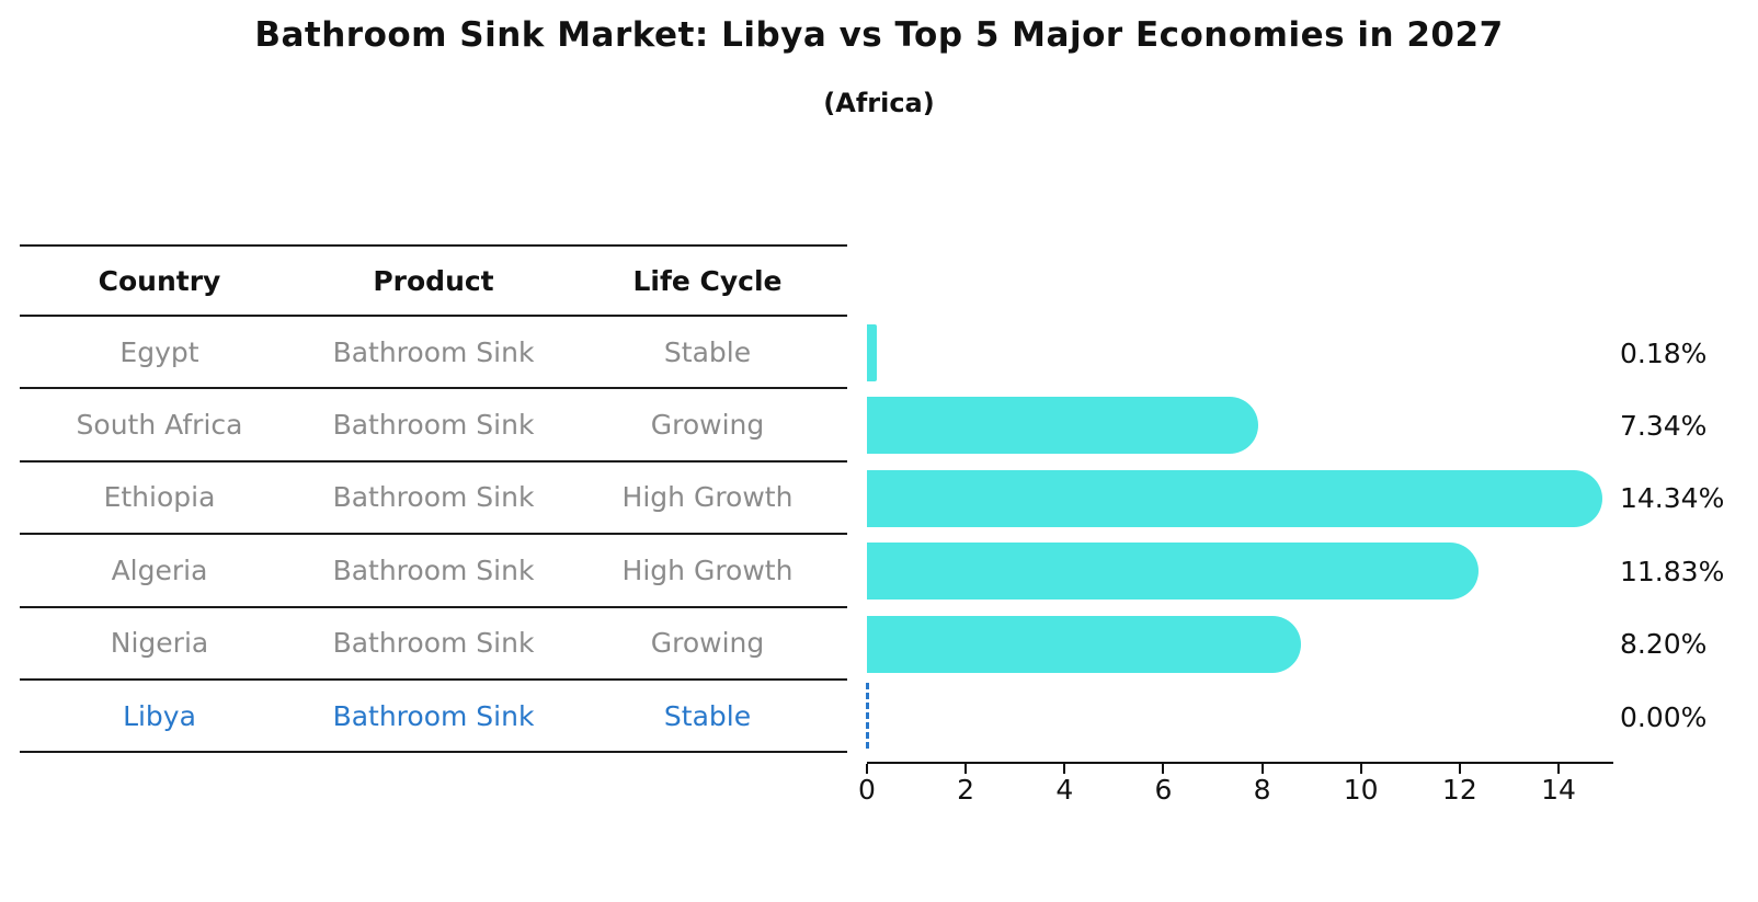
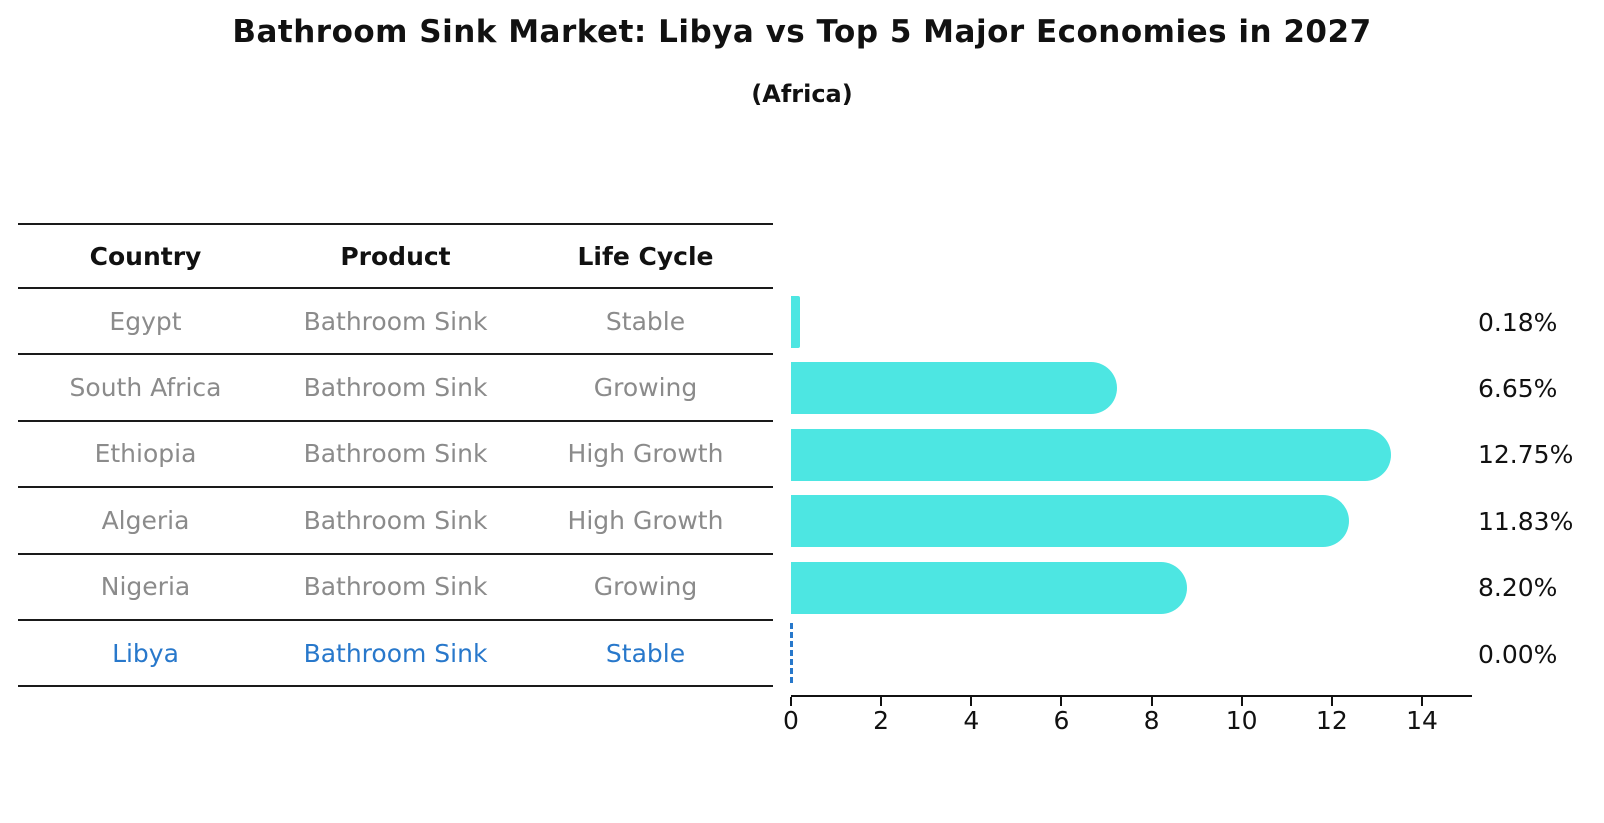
South Africa: 7.34% -> 6.65%
Ethiopia: 14.34% -> 12.75%
